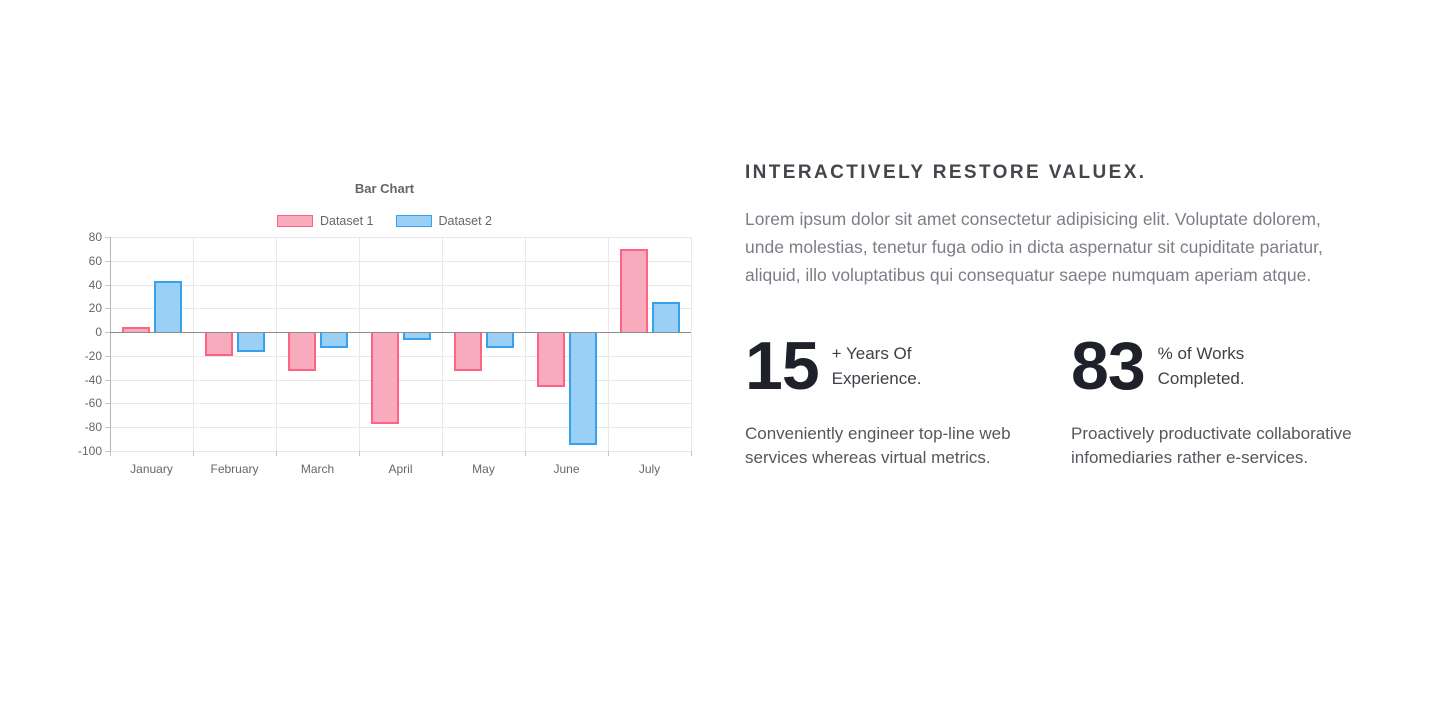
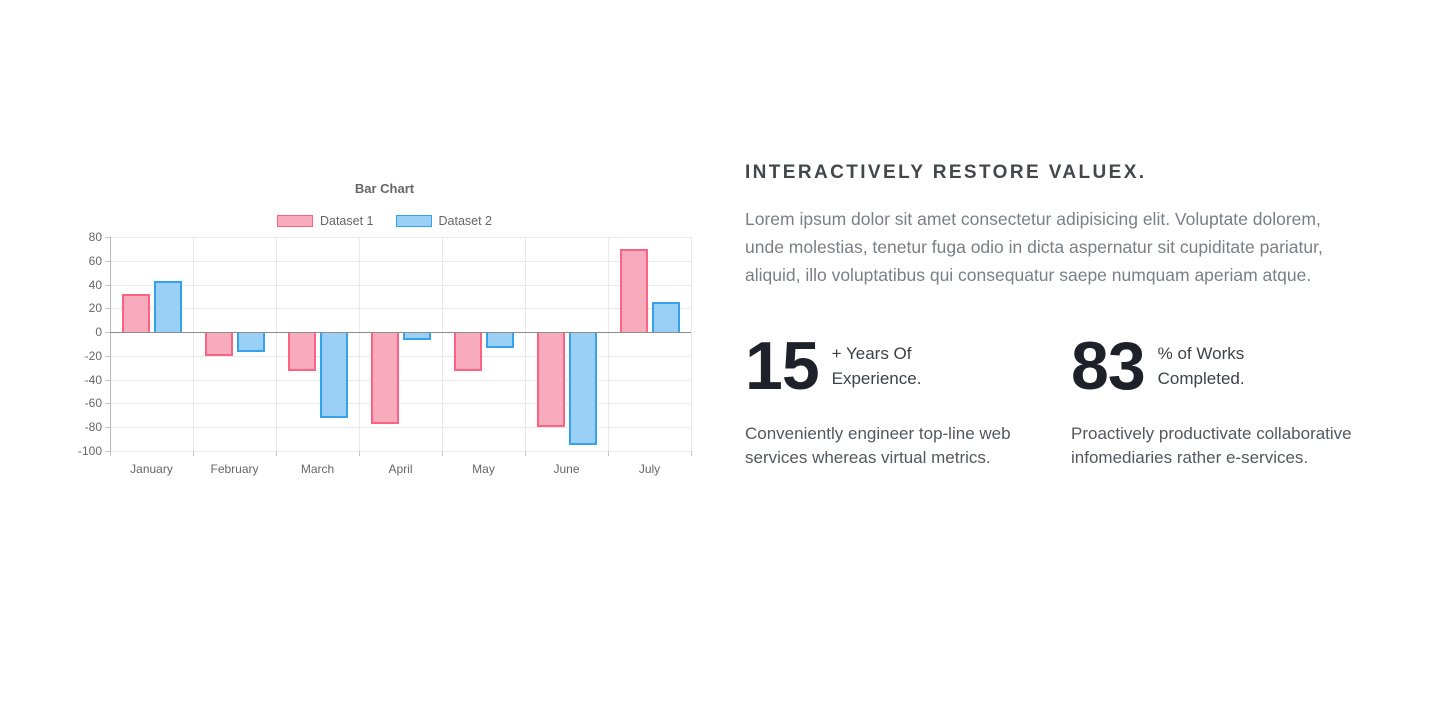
Dataset 1/January: 4 -> 32
Dataset 2/March: -13 -> -72
Dataset 1/June: -46 -> -80
